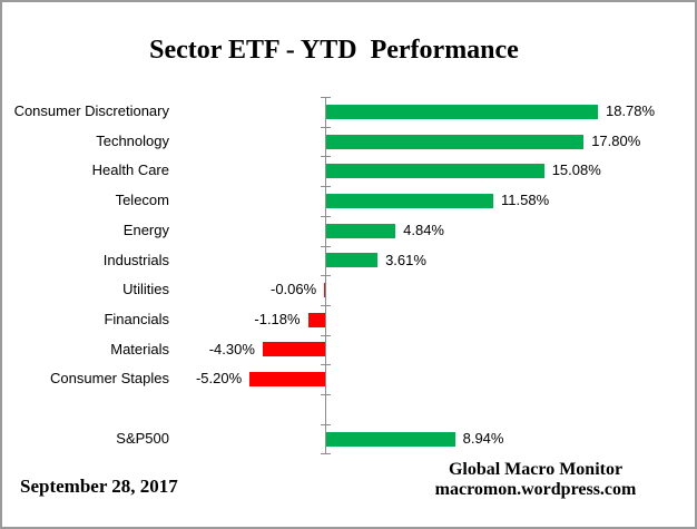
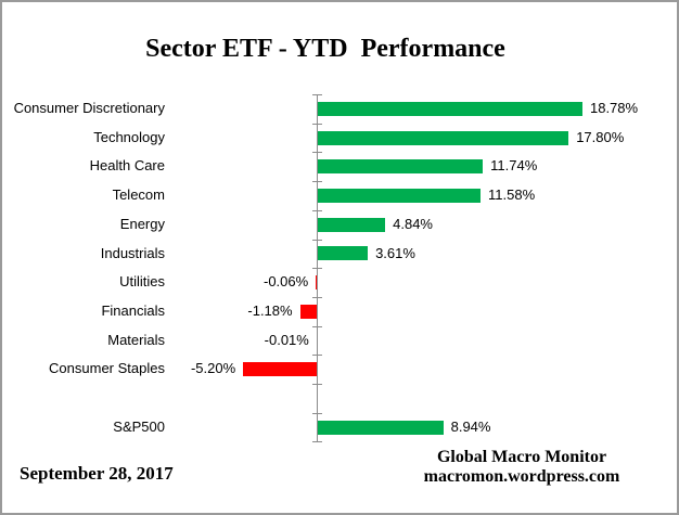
Health Care: 15.08% -> 11.74%
Materials: -4.30% -> -0.01%
